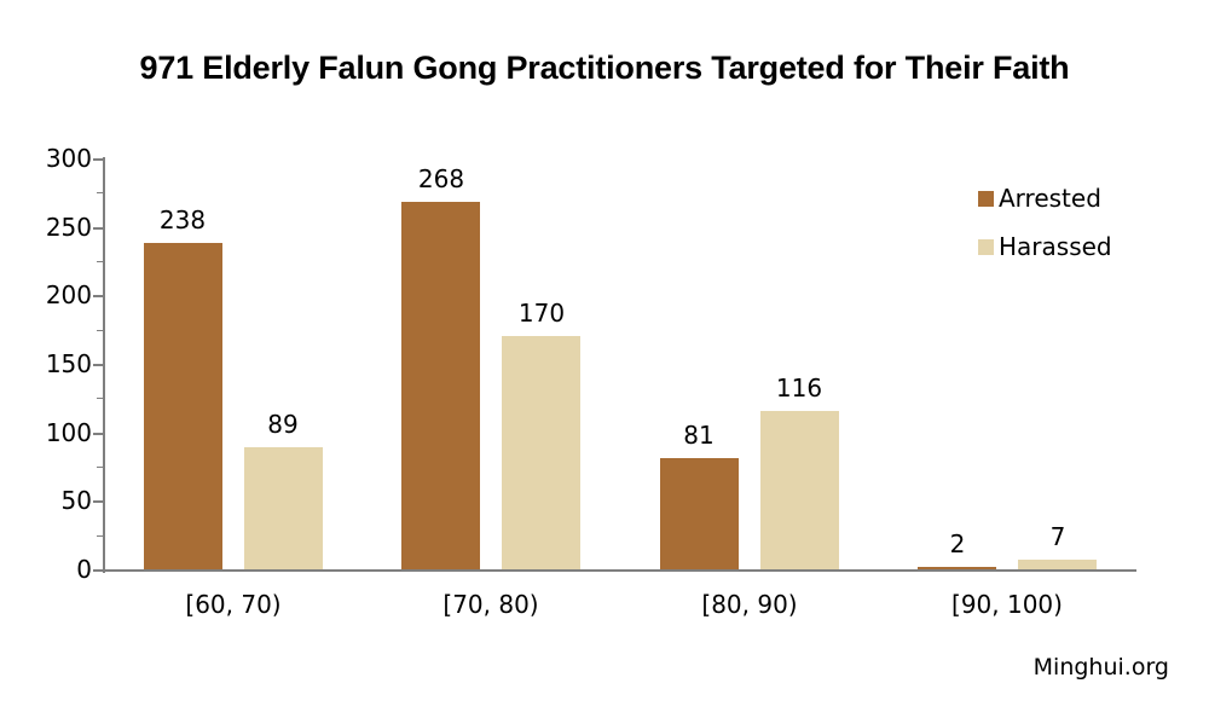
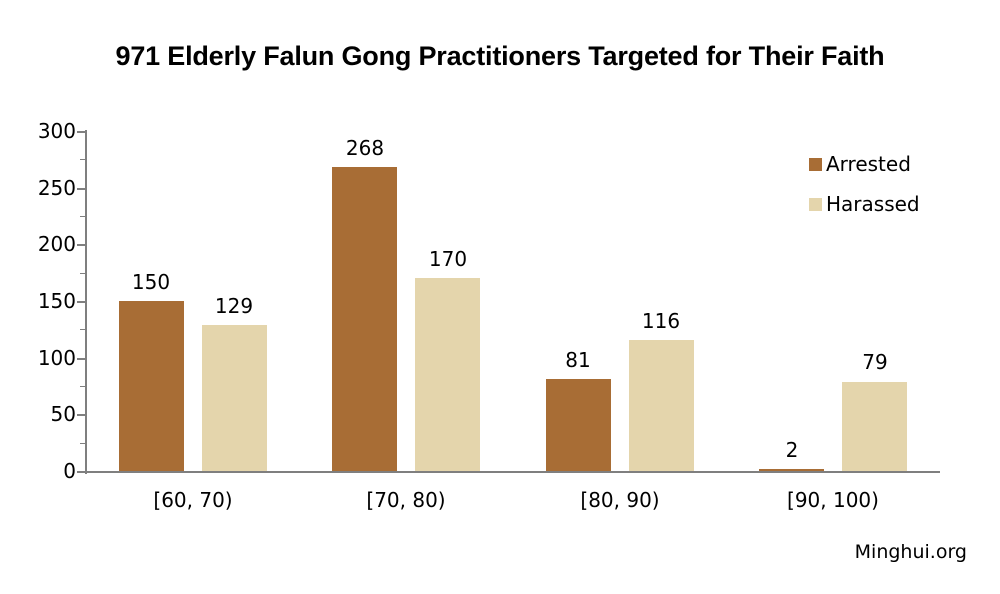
Arrested/[60, 70): 238 -> 150
Harassed/[60, 70): 89 -> 129
Harassed/[90, 100): 7 -> 79
